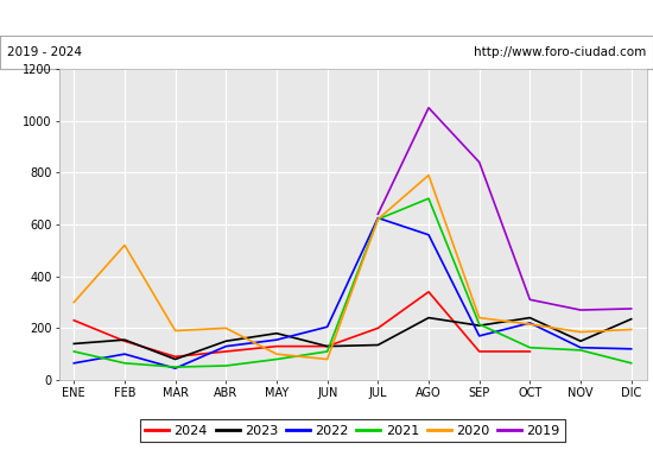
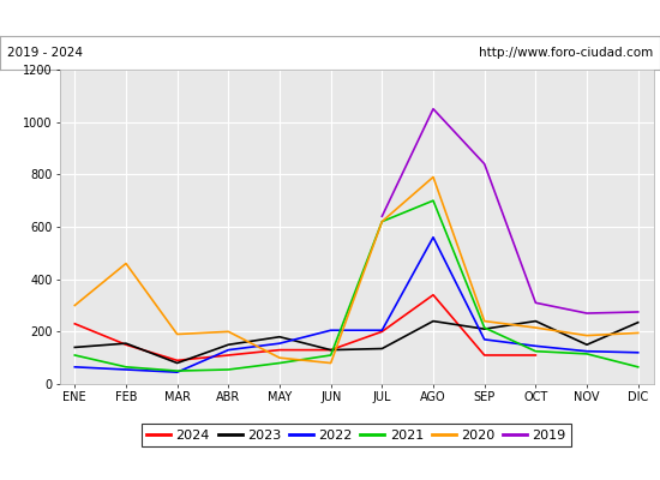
2022/FEB: 100 -> 55
2020/FEB: 520 -> 460
2022/JUL: 625 -> 205
2022/OCT: 220 -> 145
